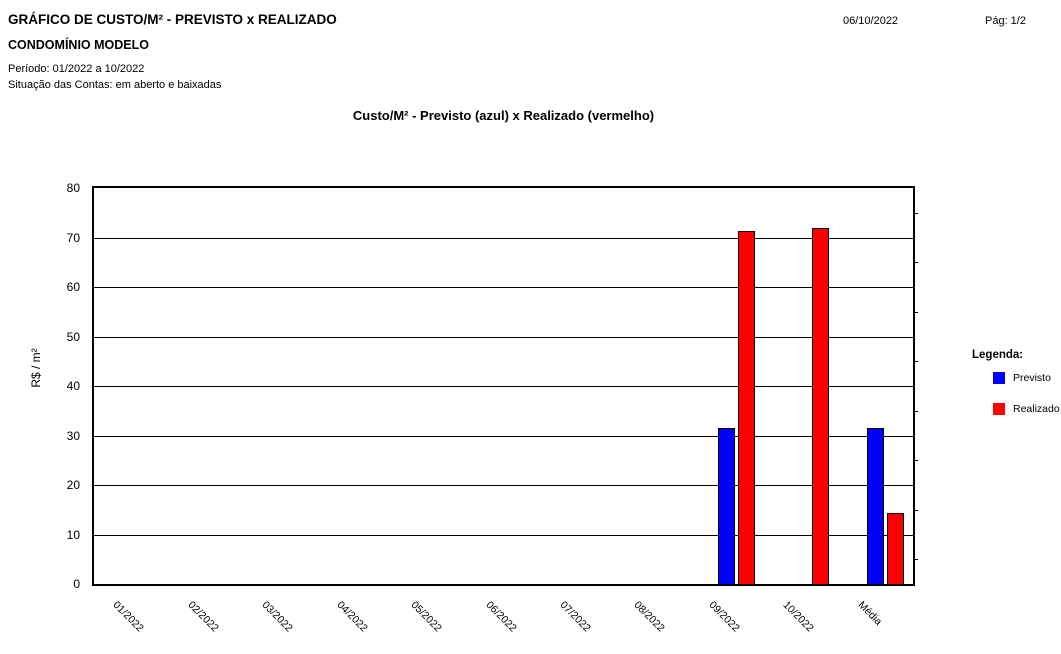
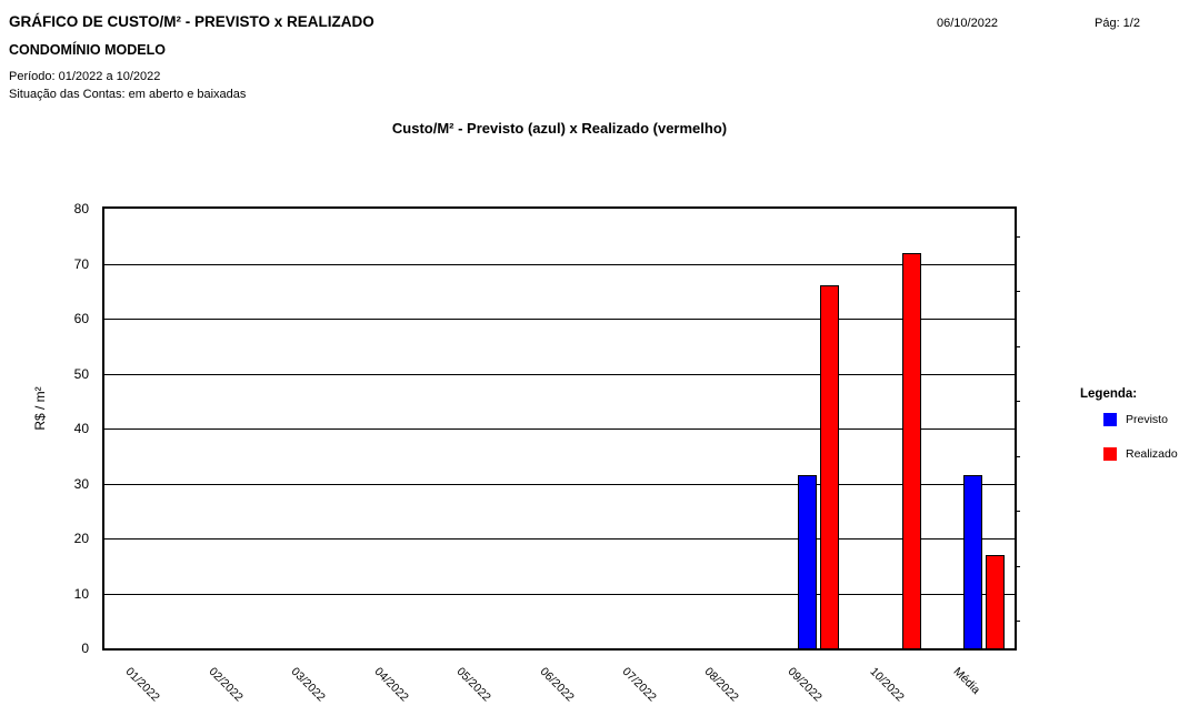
Realizado/09/2022: 71 -> 66
Realizado/Média: 14 -> 17
